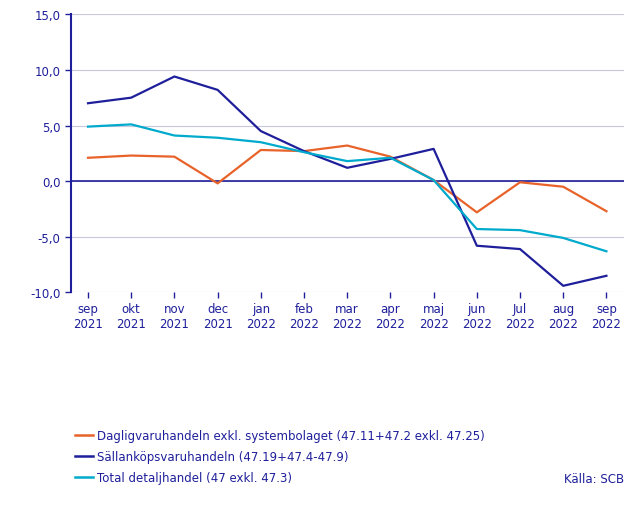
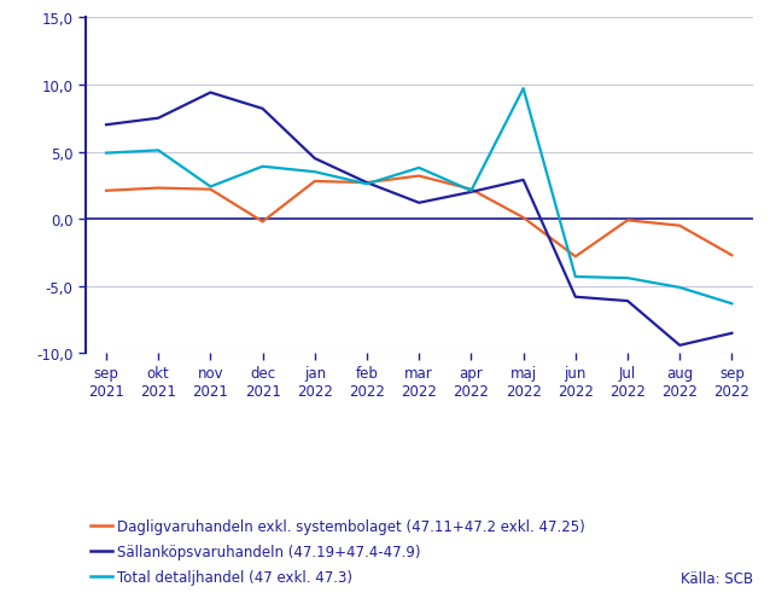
Total detaljhandel (47 exkl. 47.3)/nov 2021: 4,1 -> 2,4
Total detaljhandel (47 exkl. 47.3)/mar 2022: 1,8 -> 3,8
Total detaljhandel (47 exkl. 47.3)/maj 2022: 0,1 -> 9,7
